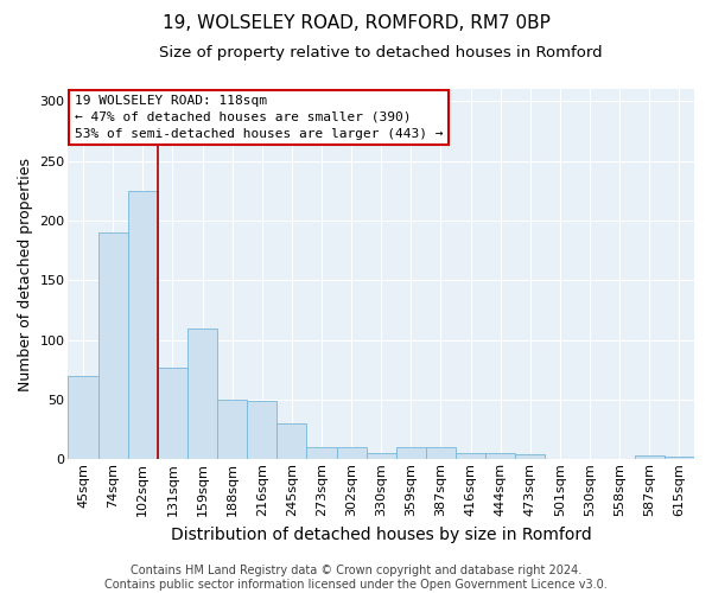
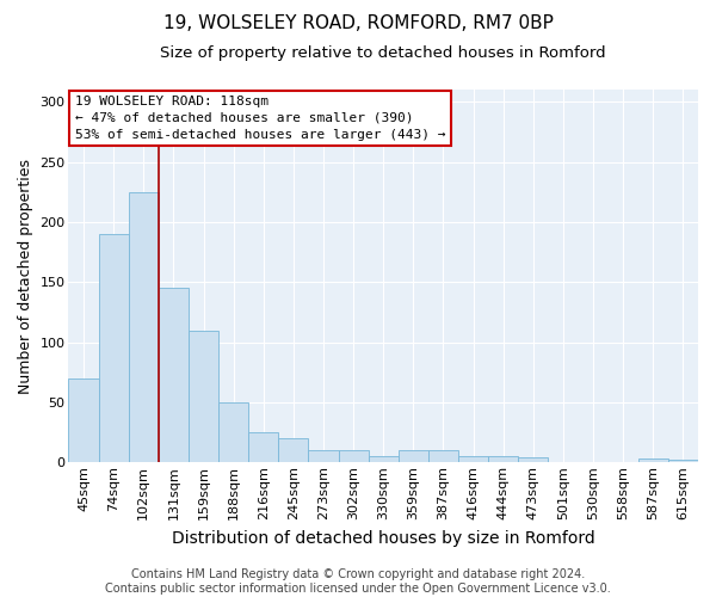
131sqm: 77 -> 145
216sqm: 49 -> 25
245sqm: 30 -> 20
